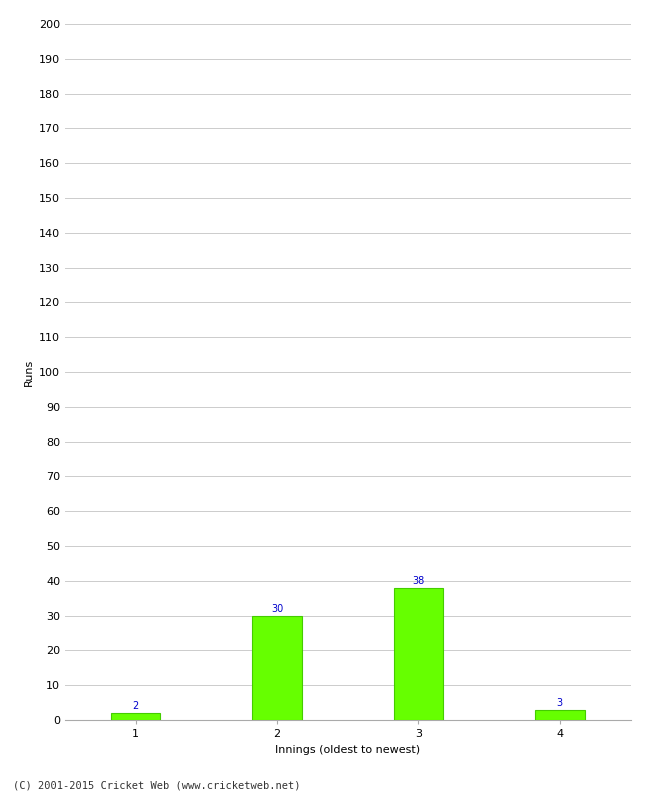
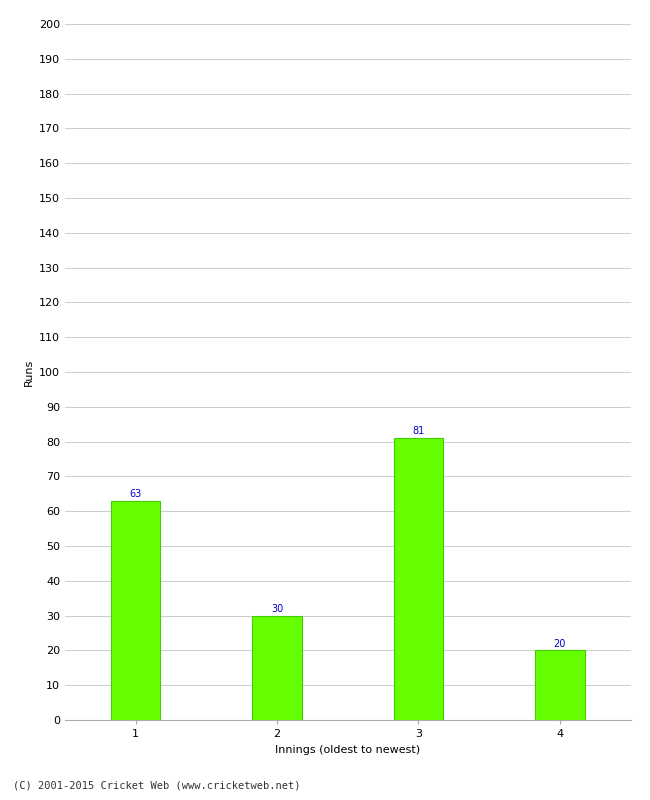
1: 2 -> 63
3: 38 -> 81
4: 3 -> 20
